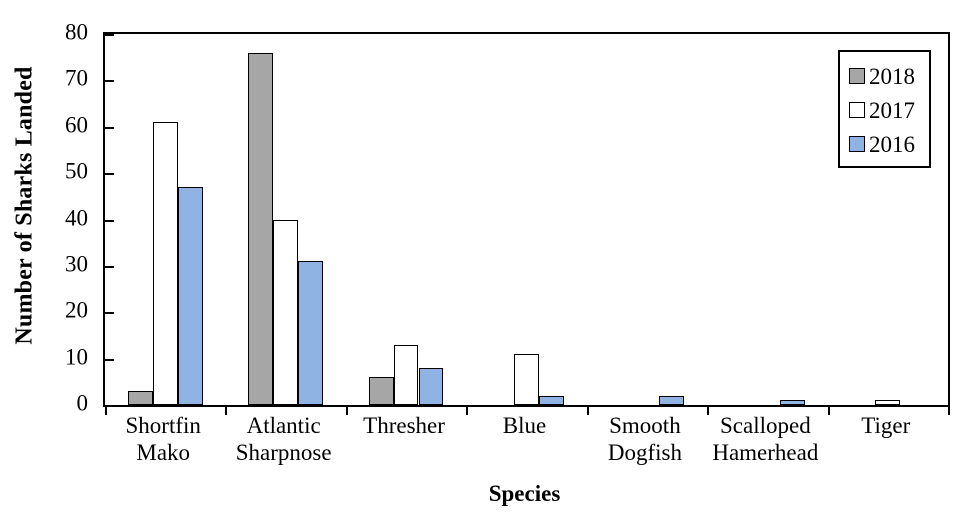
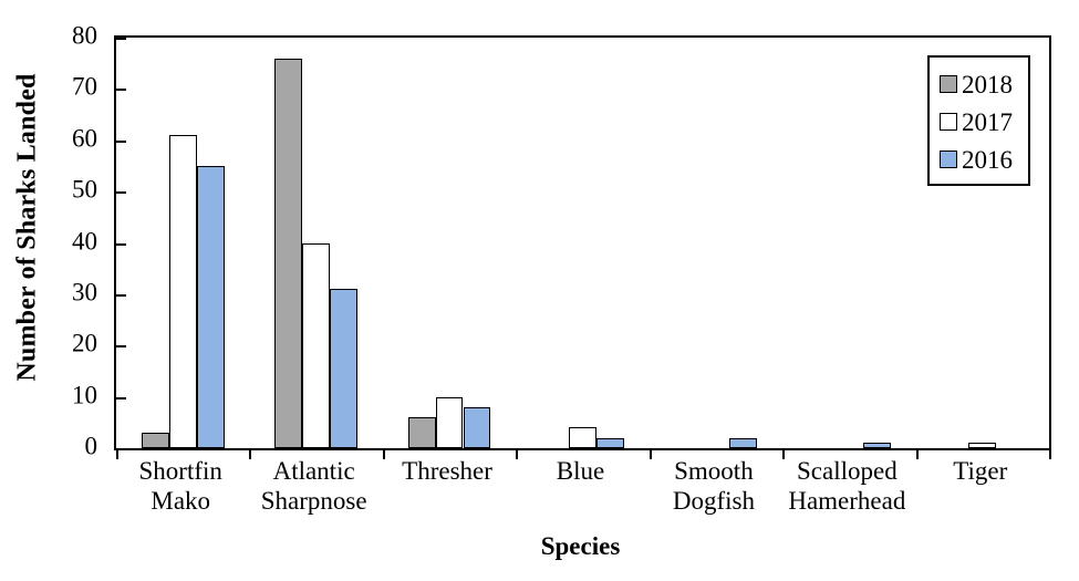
2016/Shortfin Mako: 47 -> 55
2017/Thresher: 13 -> 10
2017/Blue: 11 -> 4
